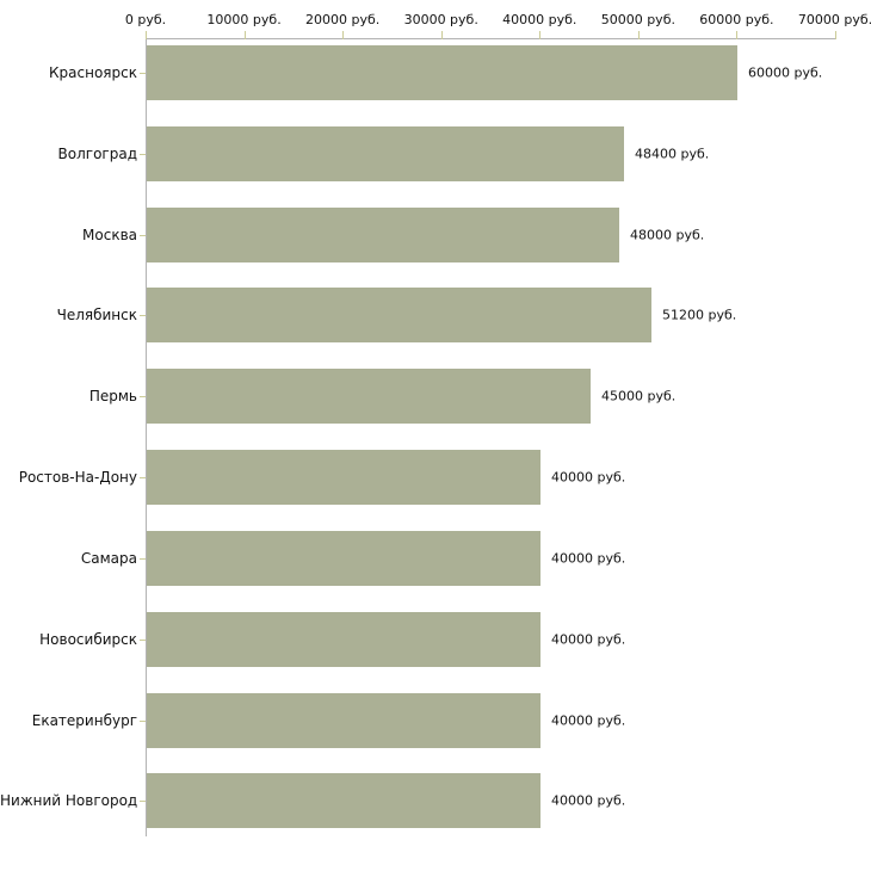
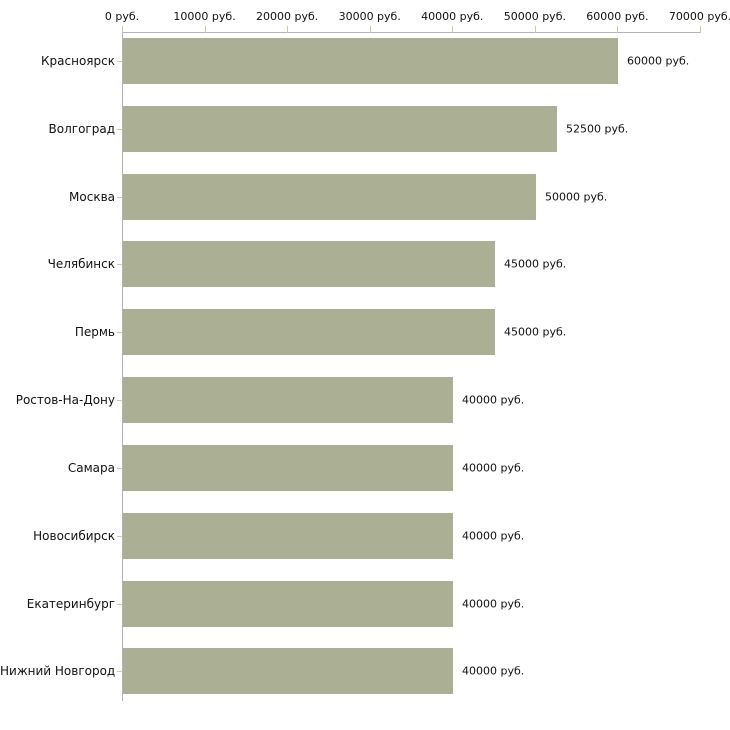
Волгоград: 48400 -> 52500
Москва: 48000 -> 50000
Челябинск: 51200 -> 45000
